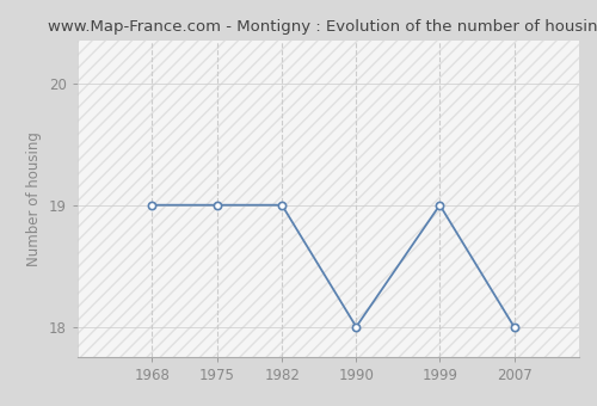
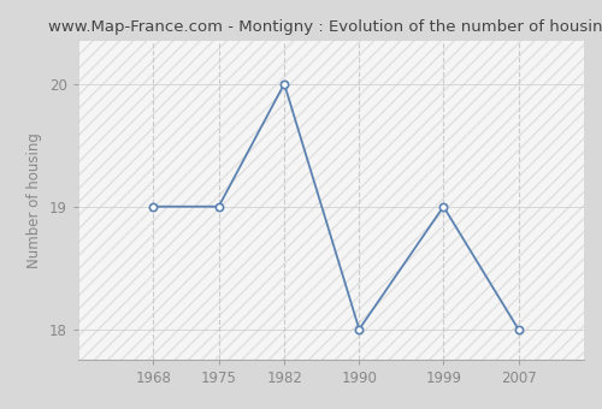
1982: 19 -> 20
